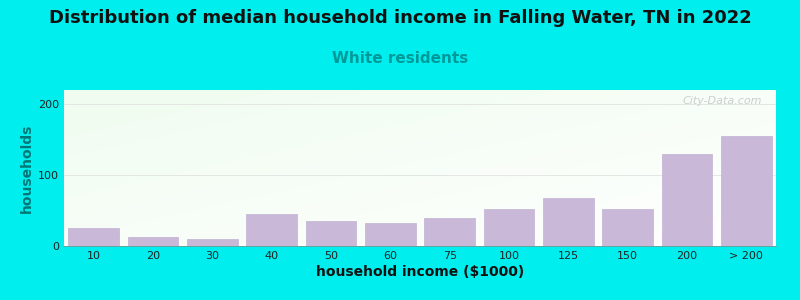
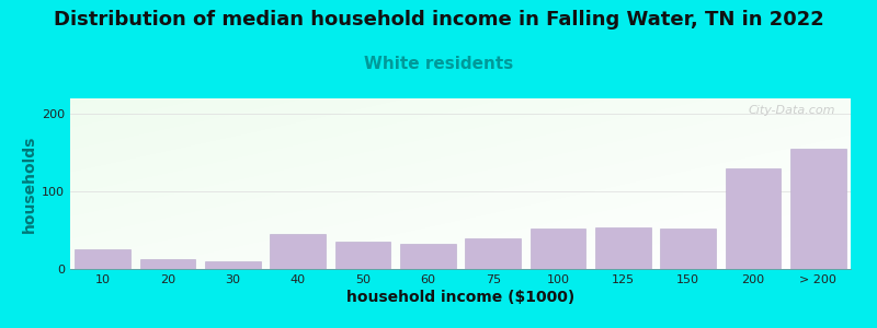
125: 68 -> 54
